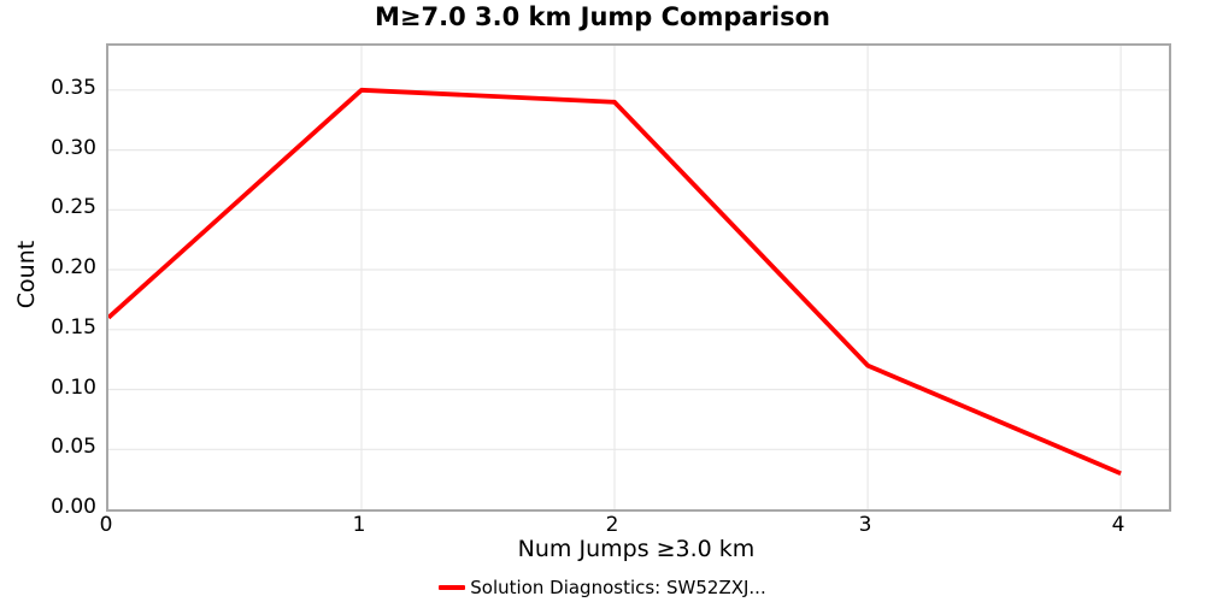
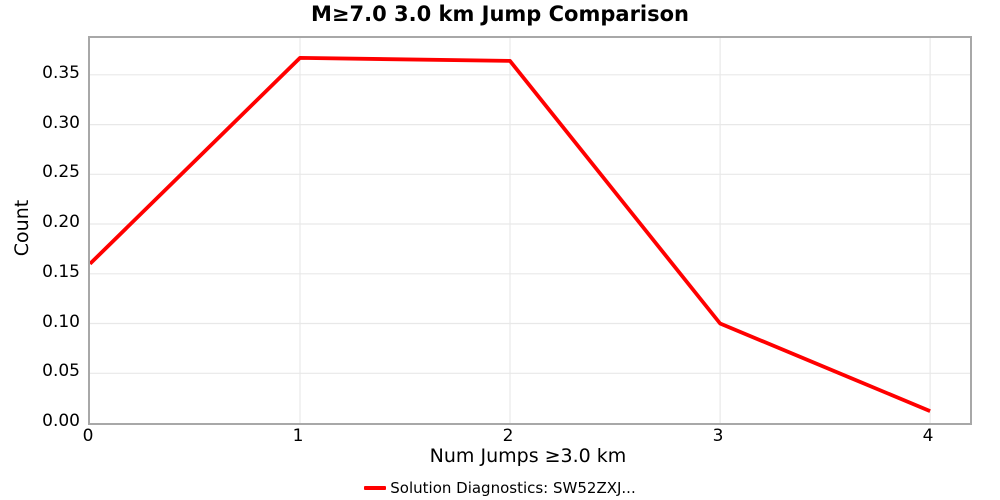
1: 0.35 -> 0.37
2: 0.34 -> 0.36
3: 0.12 -> 0.10
4: 0.03 -> 0.01
